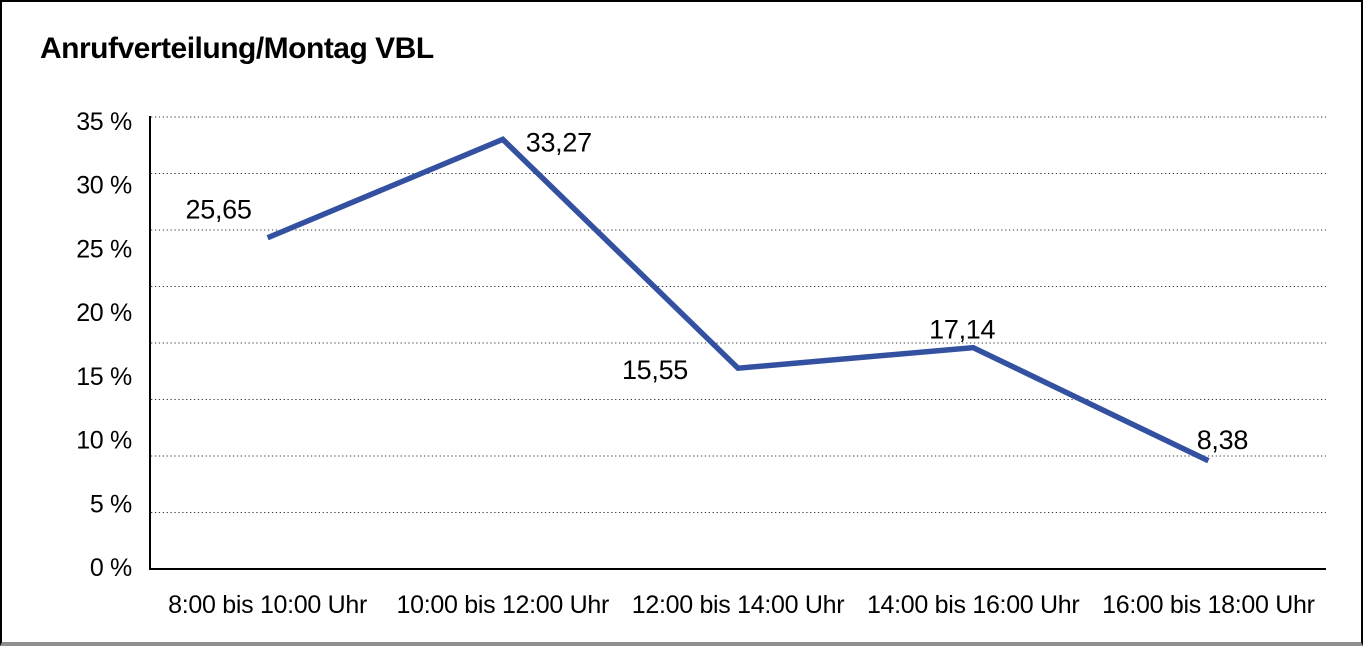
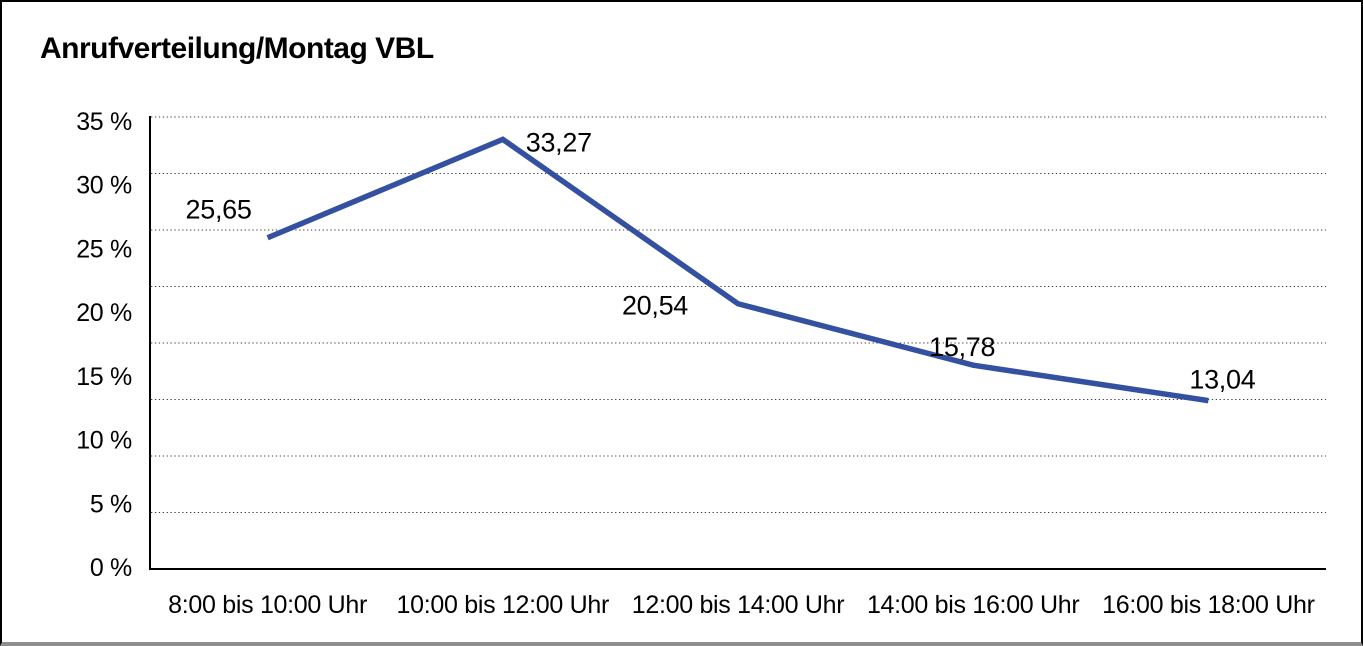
12:00 bis 14:00 Uhr: 15,55 -> 20,54
14:00 bis 16:00 Uhr: 17,14 -> 15,78
16:00 bis 18:00 Uhr: 8,38 -> 13,04
